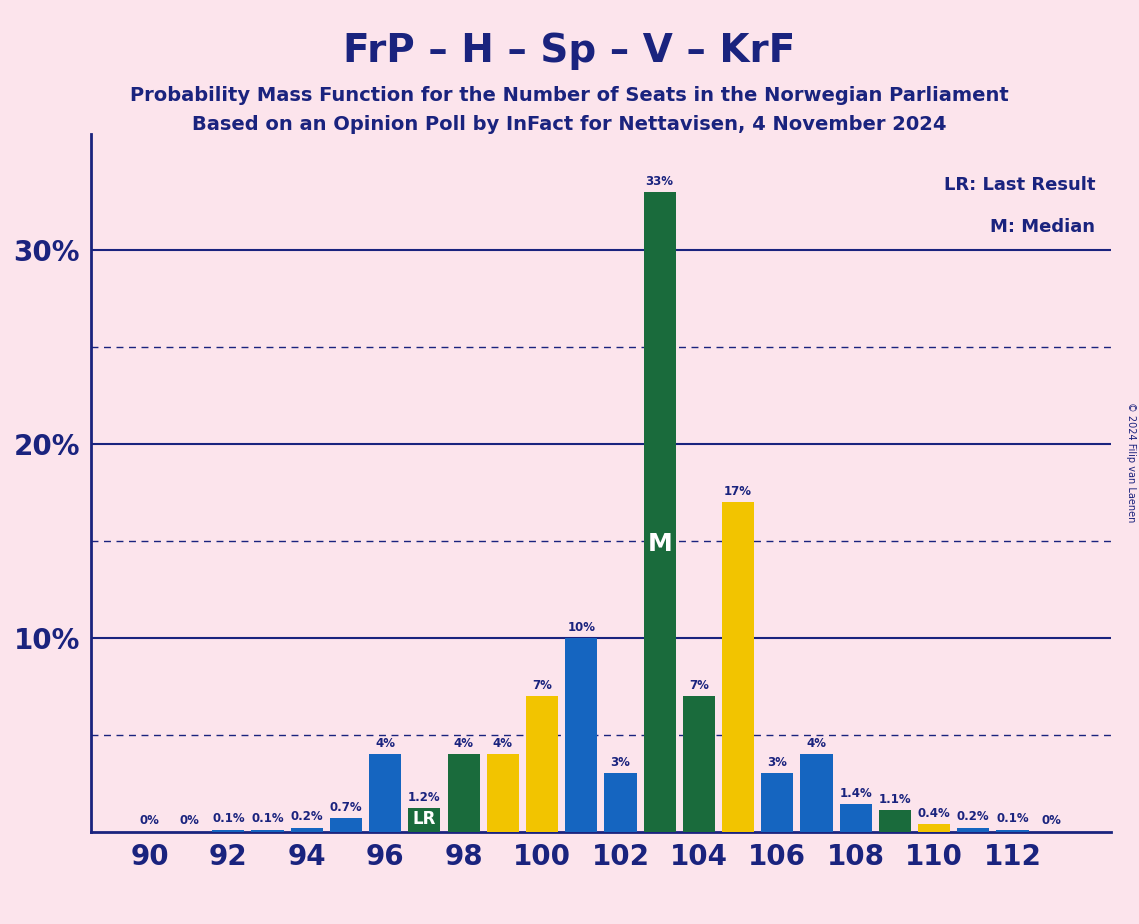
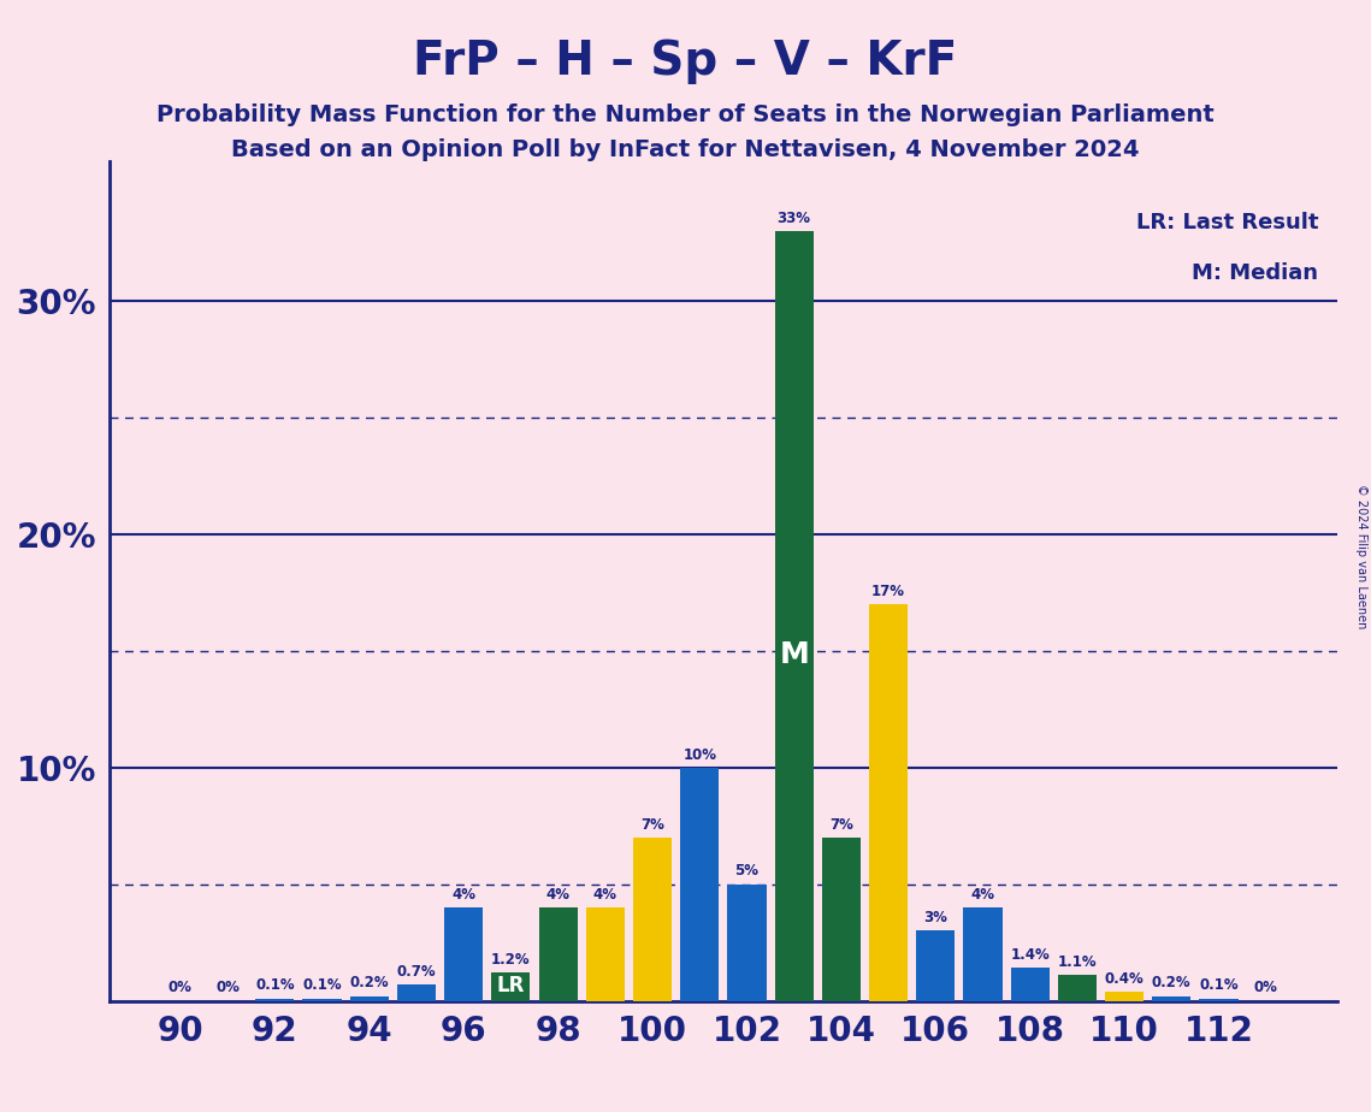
102: 3% -> 5%
